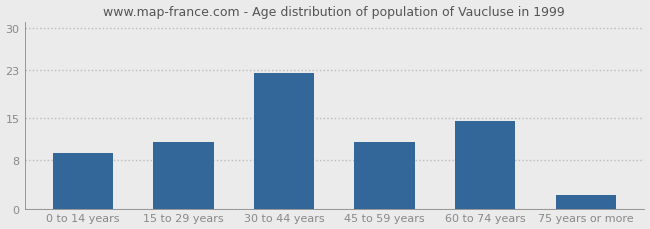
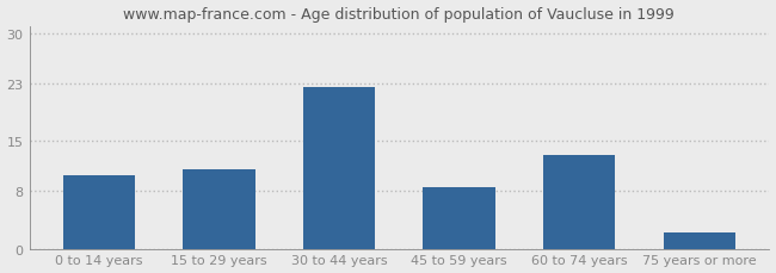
0 to 14 years: 9.2 -> 10.2
45 to 59 years: 11.0 -> 8.6
60 to 74 years: 14.5 -> 13.0
